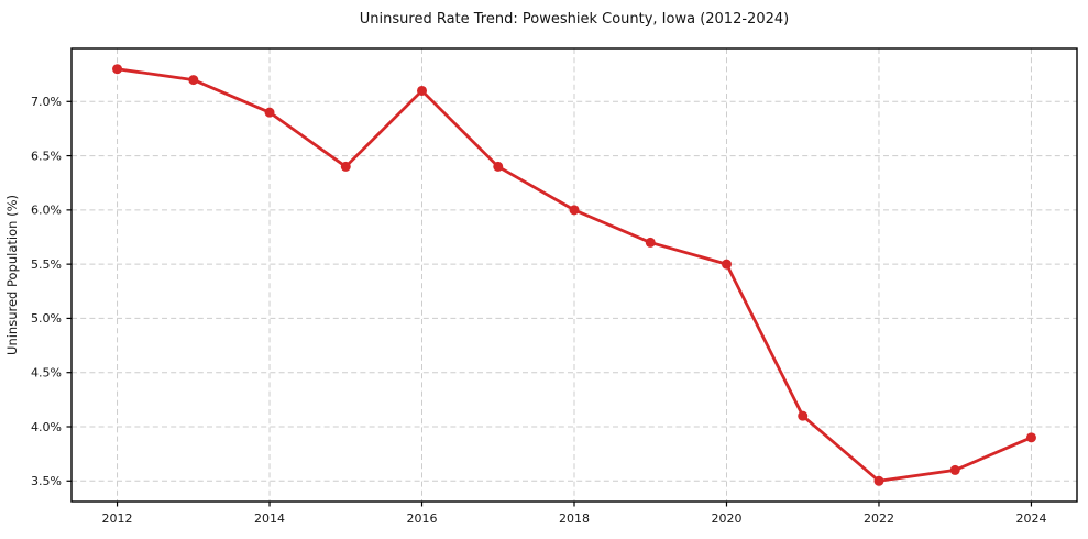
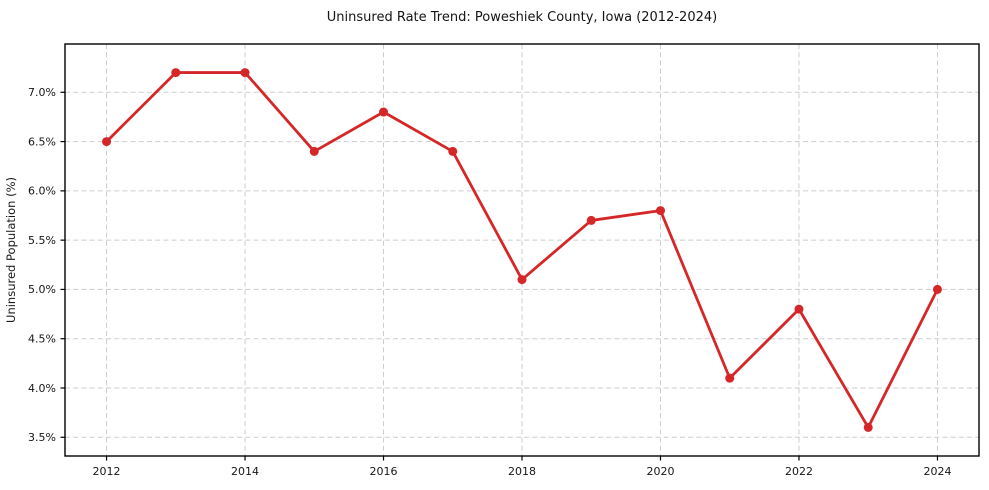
2012: 7.3% -> 6.5%
2014: 6.9% -> 7.2%
2016: 7.1% -> 6.8%
2018: 6.0% -> 5.1%
2020: 5.5% -> 5.8%
2022: 3.5% -> 4.8%
2024: 3.9% -> 5.0%
